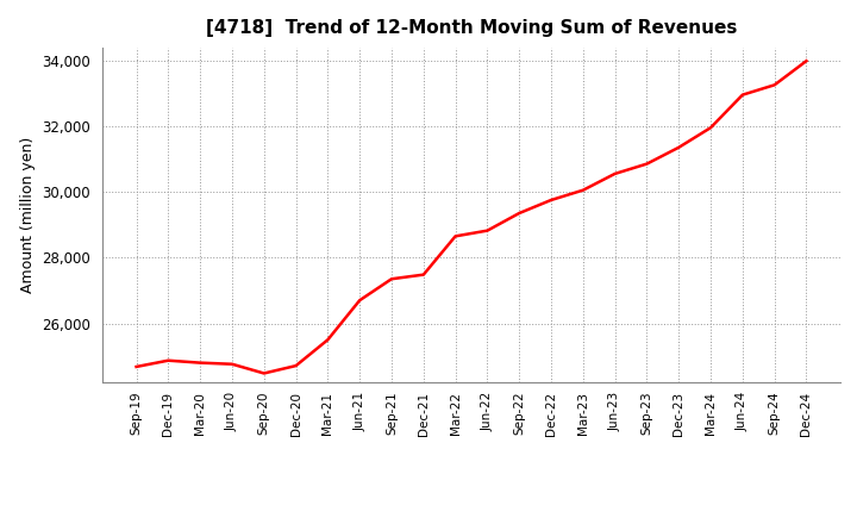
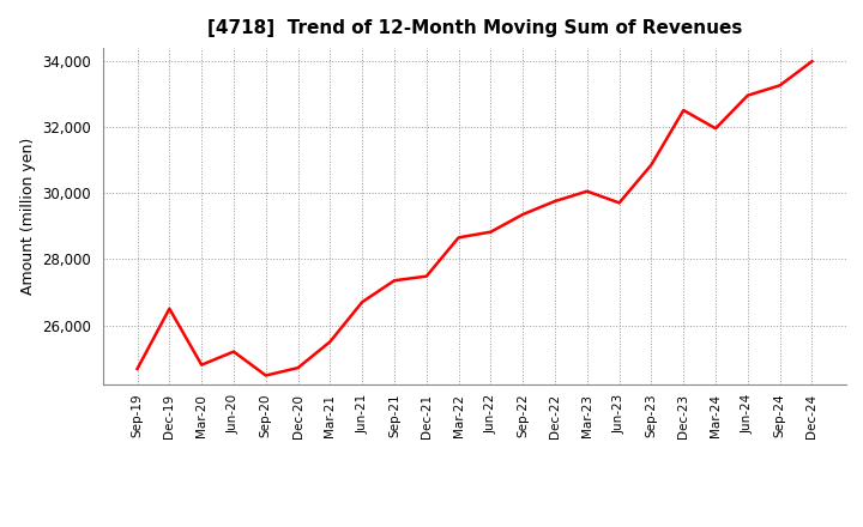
Dec-19: 24,870 -> 26,500
Jun-20: 24,760 -> 25,200
Jun-23: 30,550 -> 29,700
Dec-23: 31,350 -> 32,500
